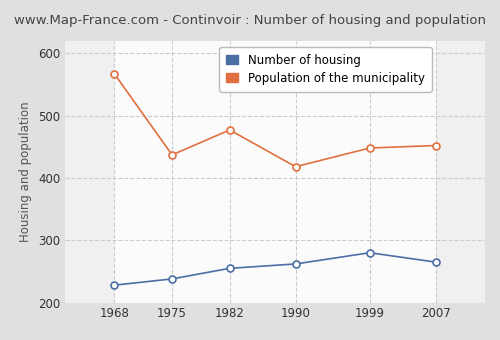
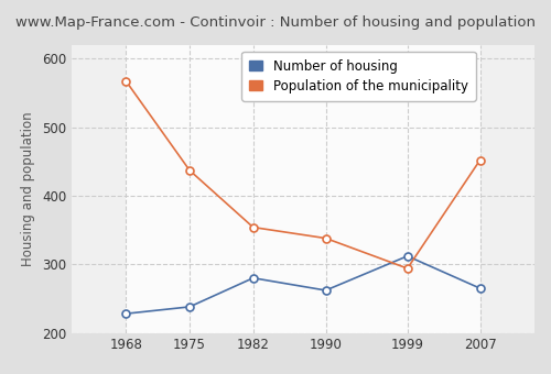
Number of housing/1982: 255 -> 280
Population of the municipality/1982: 477 -> 354
Population of the municipality/1990: 418 -> 338
Number of housing/1999: 280 -> 312
Population of the municipality/1999: 448 -> 294
